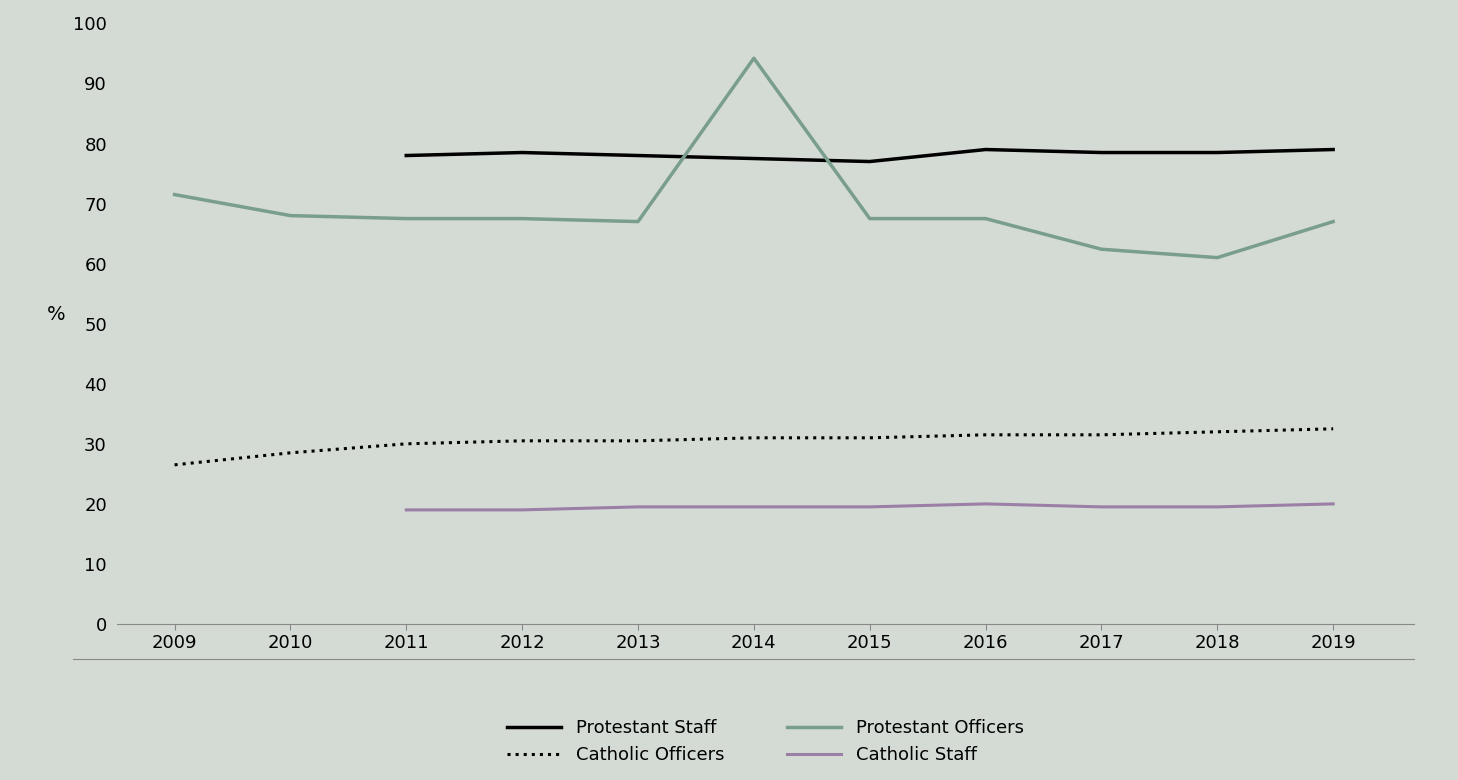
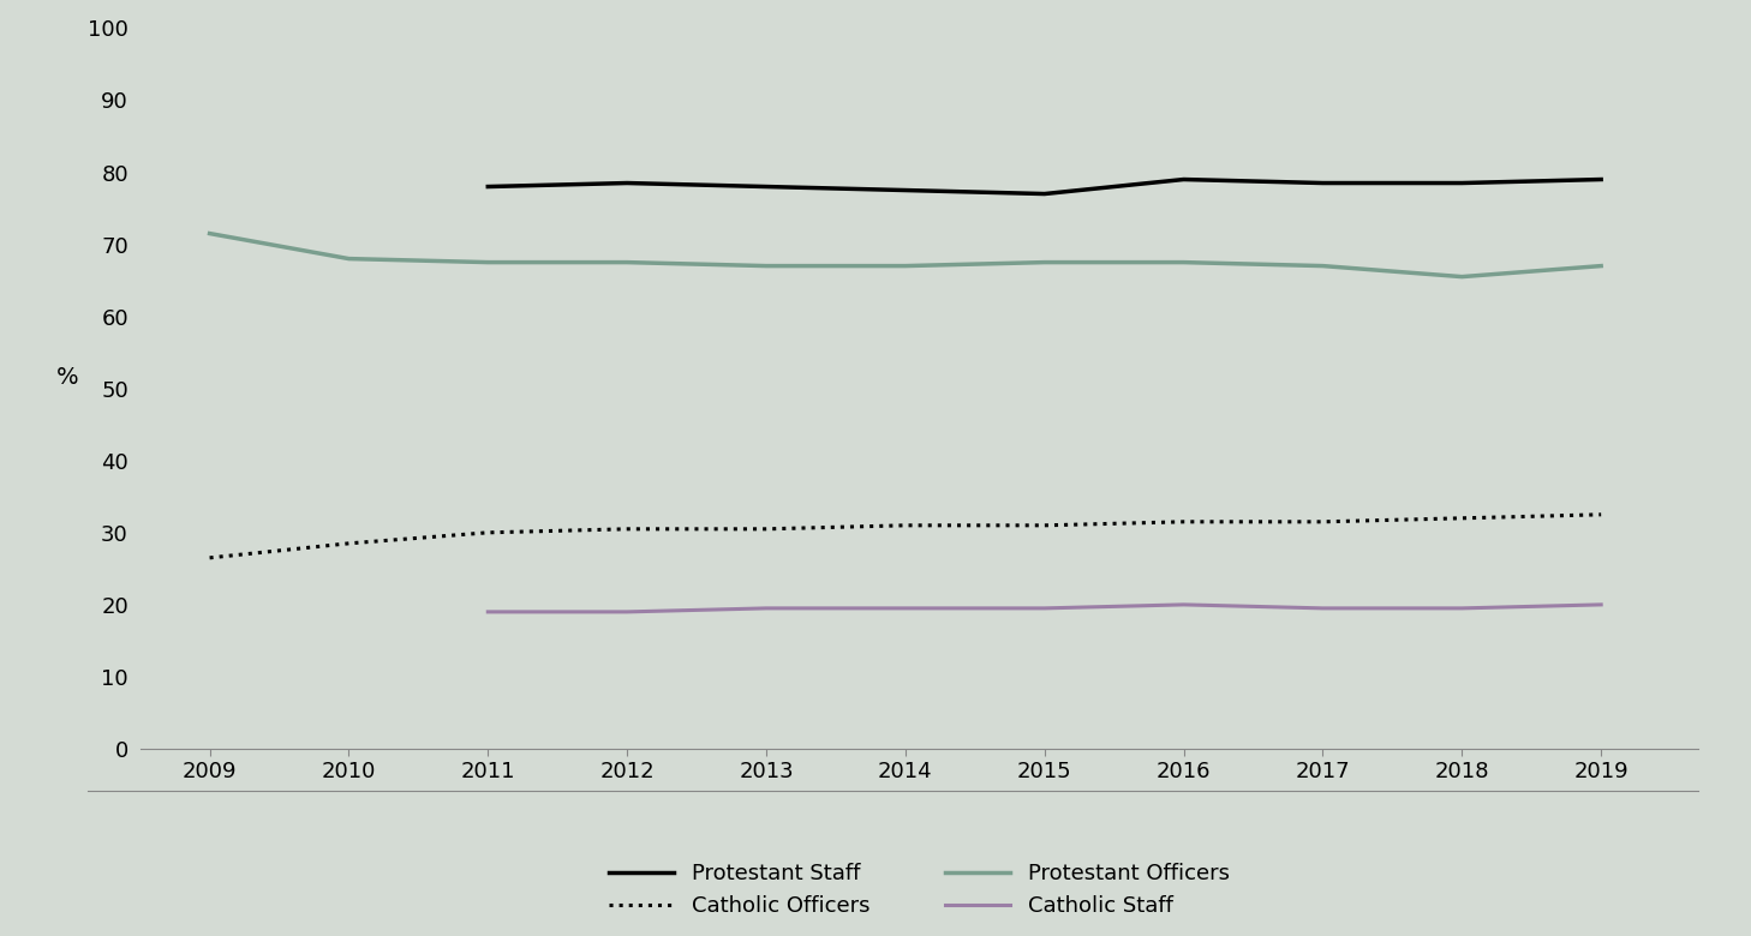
Protestant Officers/2014: 94.2 -> 67.0
Protestant Officers/2017: 62.4 -> 67.0
Protestant Officers/2018: 61.0 -> 65.5
